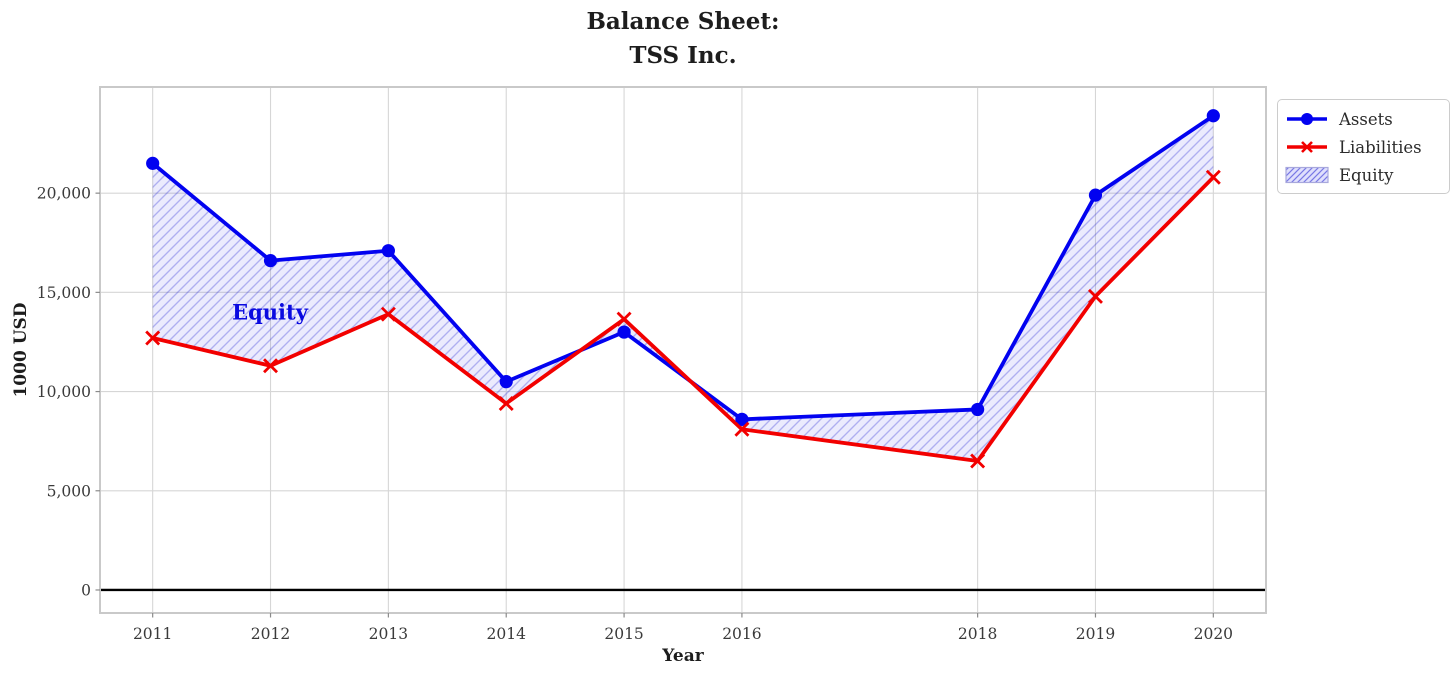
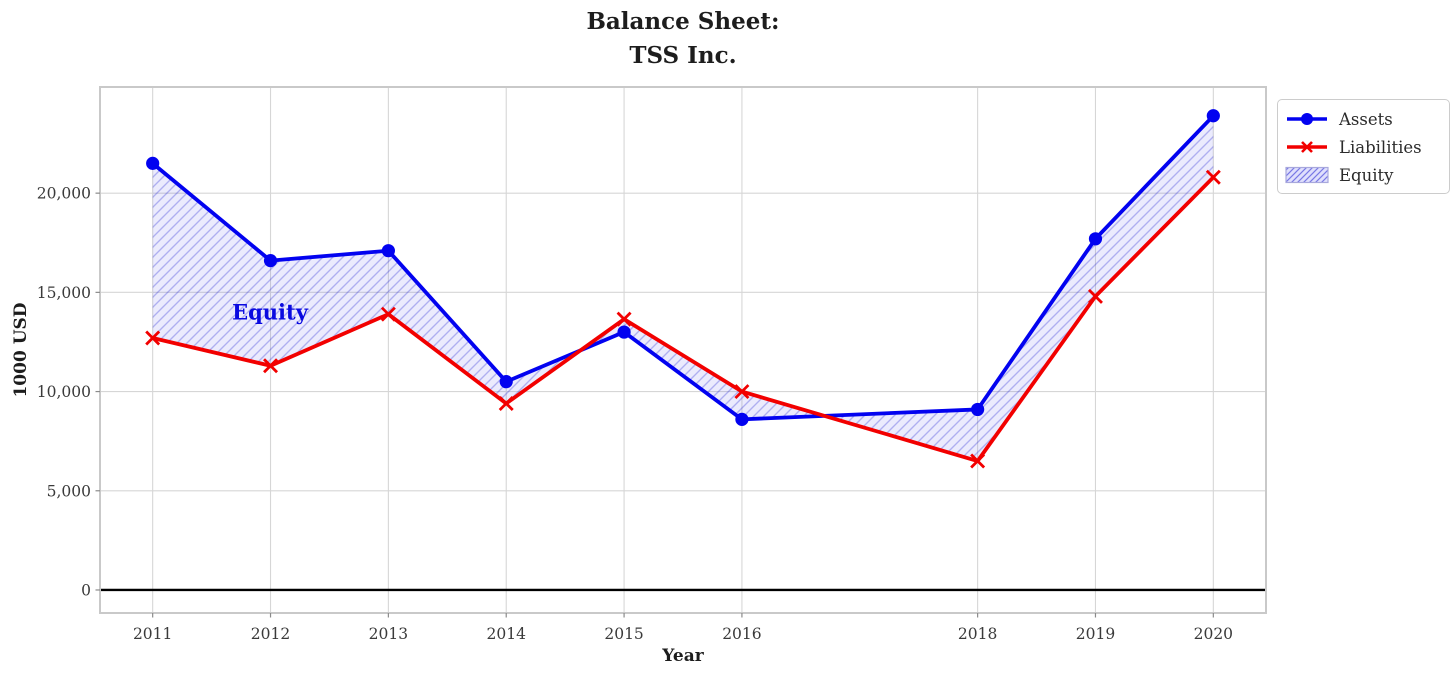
Liabilities/2016: 8100 -> 10000
Assets/2019: 19900 -> 17700
